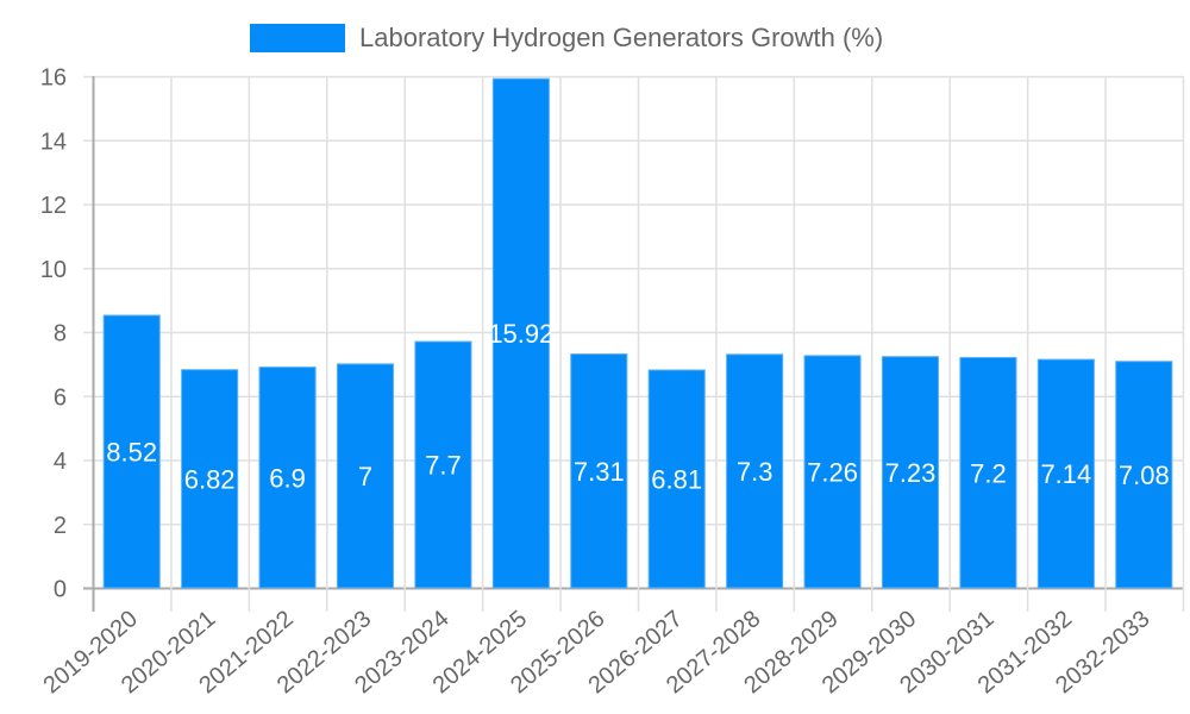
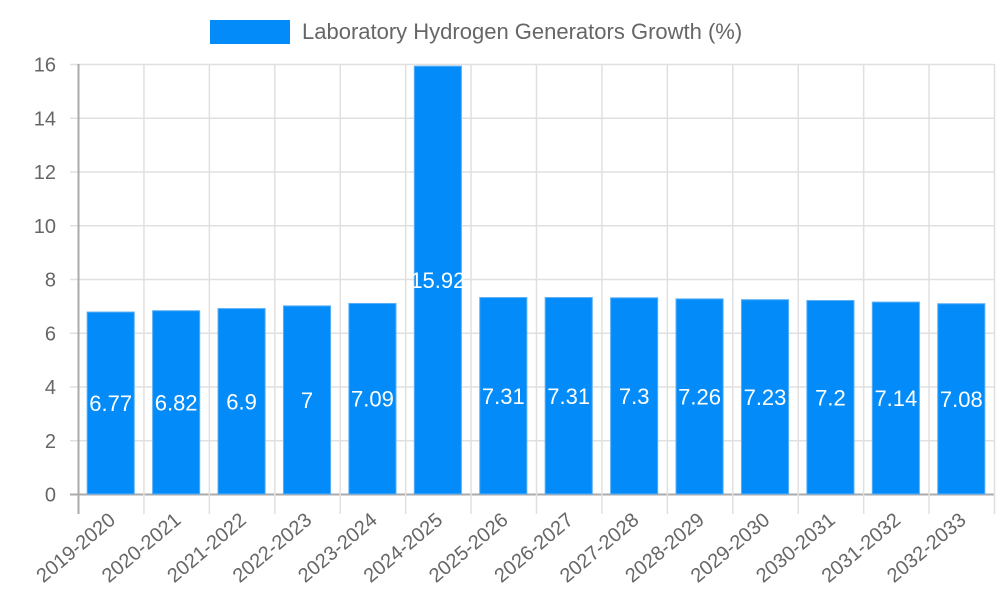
2019-2020: 8.52 -> 6.77
2023-2024: 7.7 -> 7.09
2026-2027: 6.81 -> 7.31
